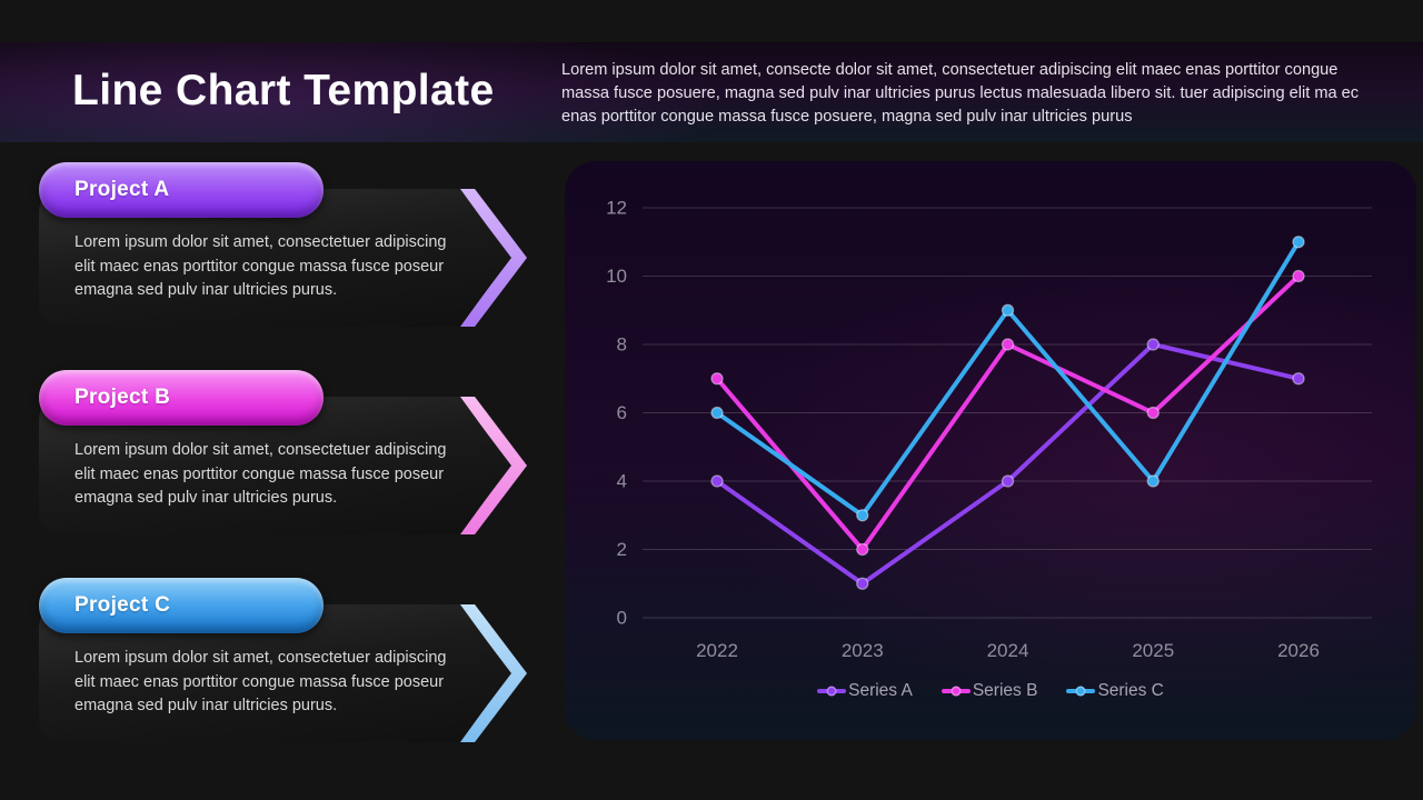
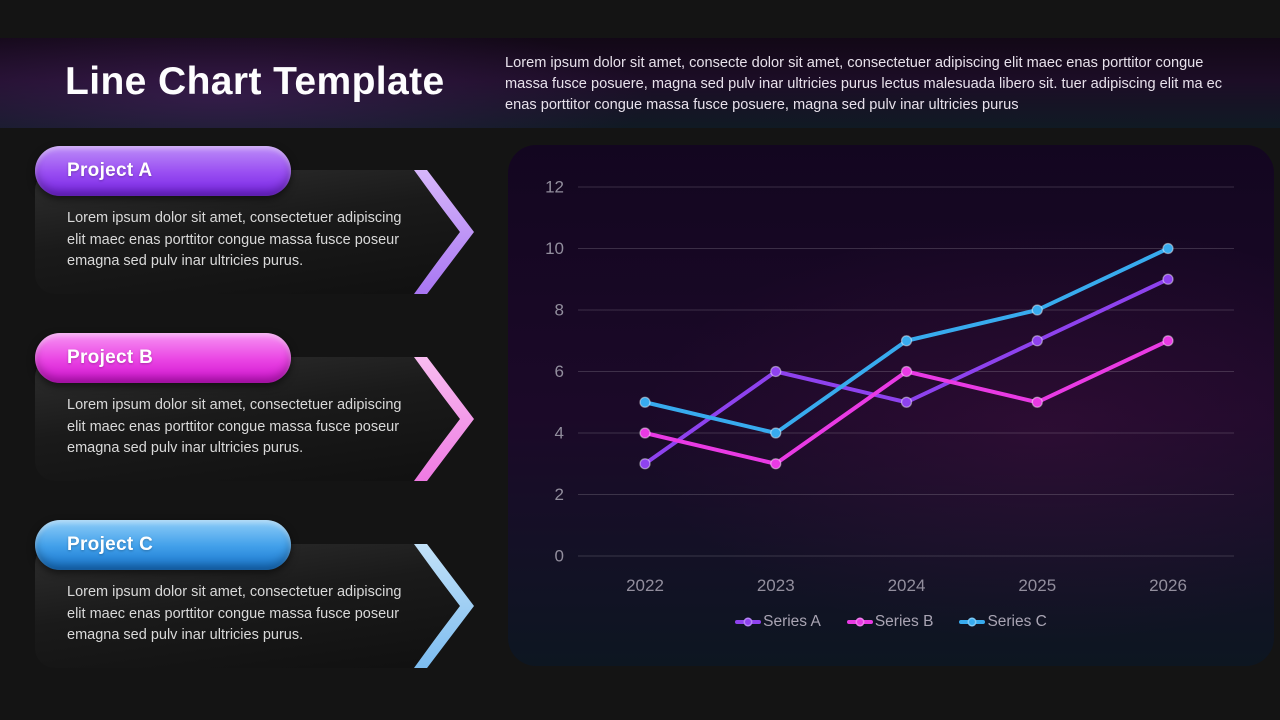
Series A/2022: 4 -> 3
Series B/2022: 7 -> 4
Series C/2022: 6 -> 5
Series A/2023: 1 -> 6
Series B/2023: 2 -> 3
Series C/2023: 3 -> 4
Series A/2024: 4 -> 5
Series B/2024: 8 -> 6
Series C/2024: 9 -> 7
Series A/2025: 8 -> 7
Series B/2025: 6 -> 5
Series C/2025: 4 -> 8
Series A/2026: 7 -> 9
Series B/2026: 10 -> 7
Series C/2026: 11 -> 10
